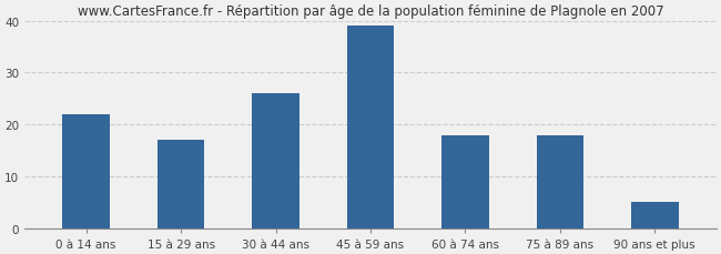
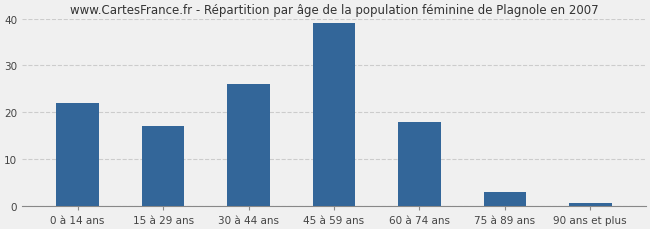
75 à 89 ans: 18.0 -> 3.0
90 ans et plus: 5.0 -> 0.5
